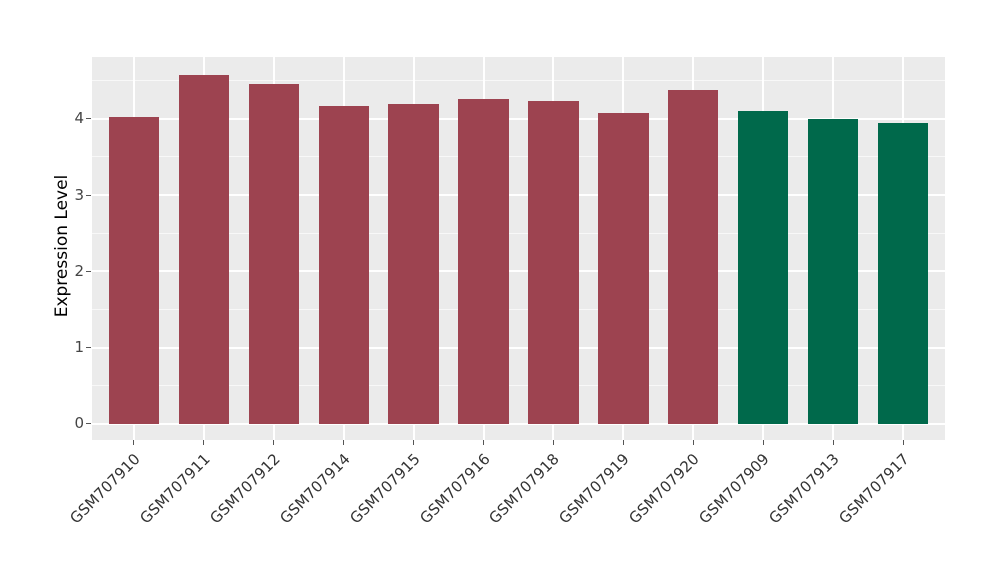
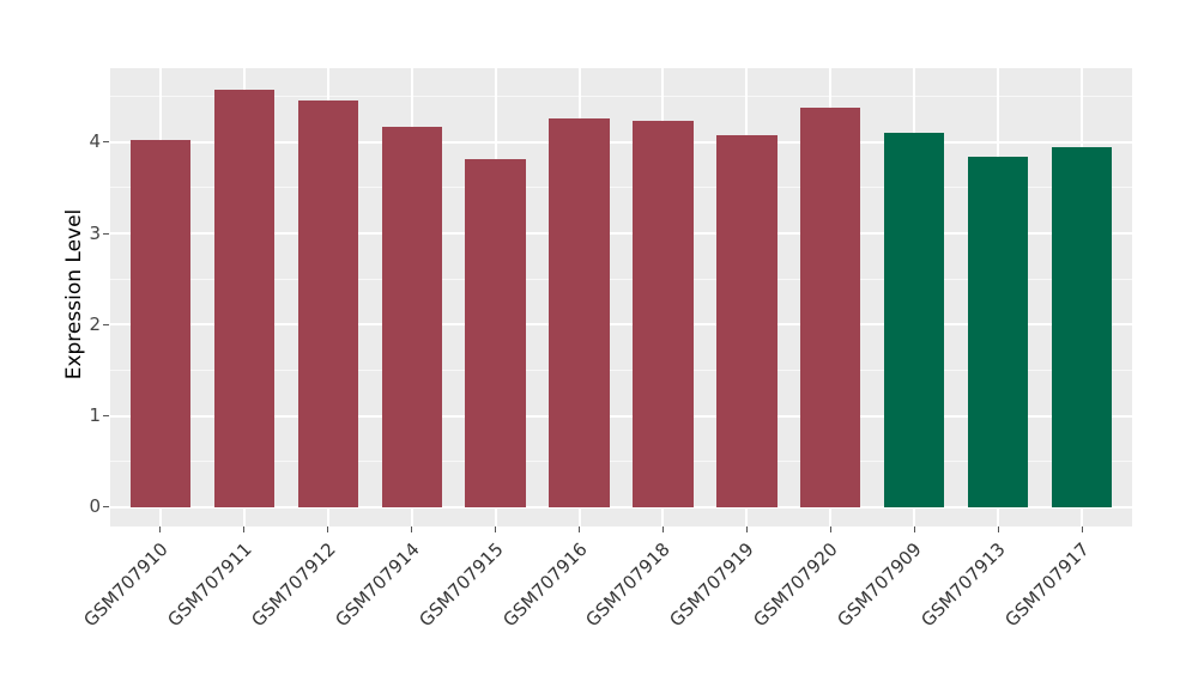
GSM707915: 4.2 -> 3.8
GSM707913: 4.0 -> 3.8
